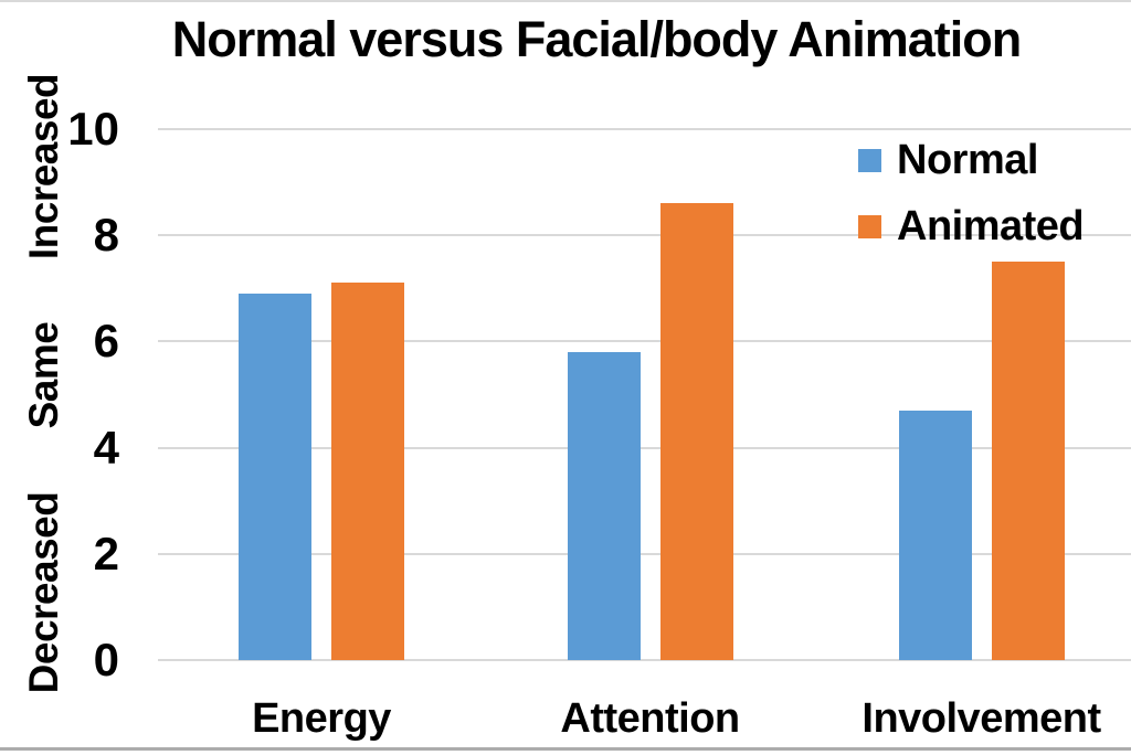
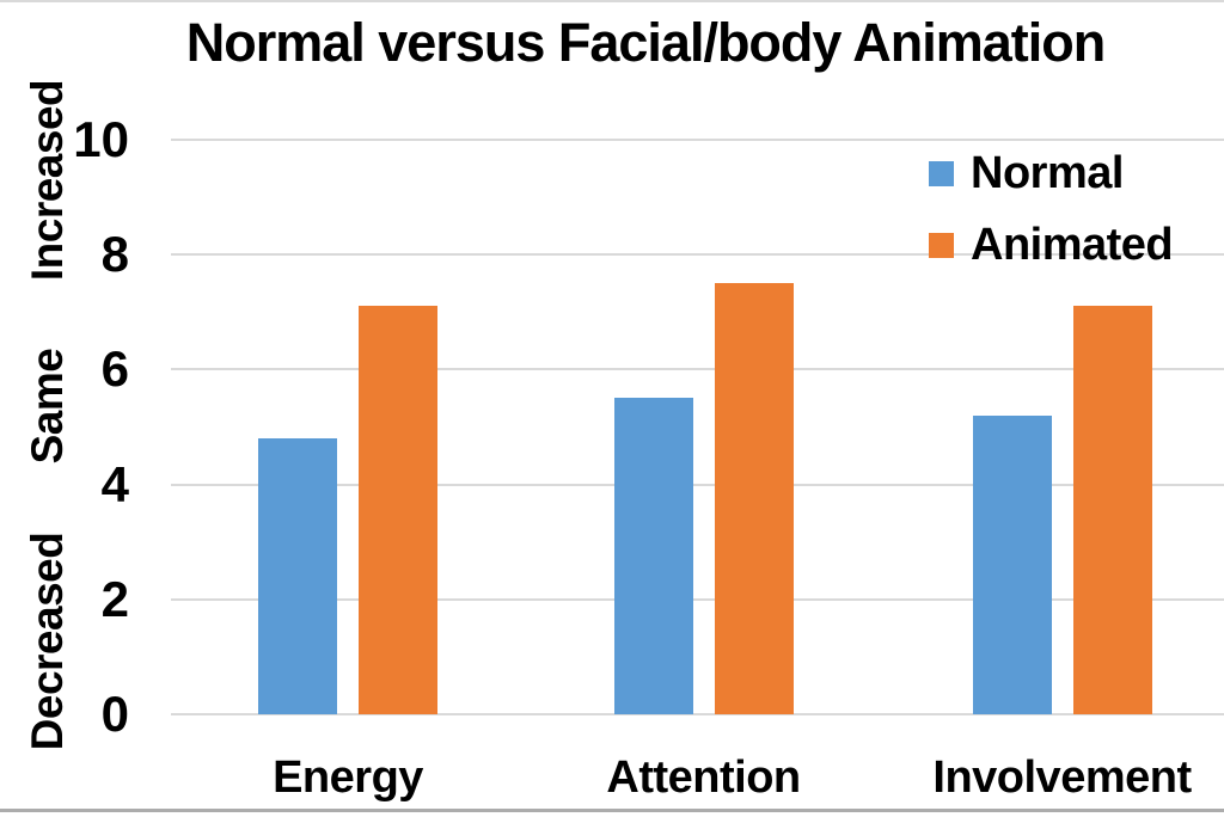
Normal/Energy: 6.9 -> 4.8
Normal/Attention: 5.8 -> 5.5
Animated/Attention: 8.6 -> 7.5
Normal/Involvement: 4.7 -> 5.2
Animated/Involvement: 7.5 -> 7.1
